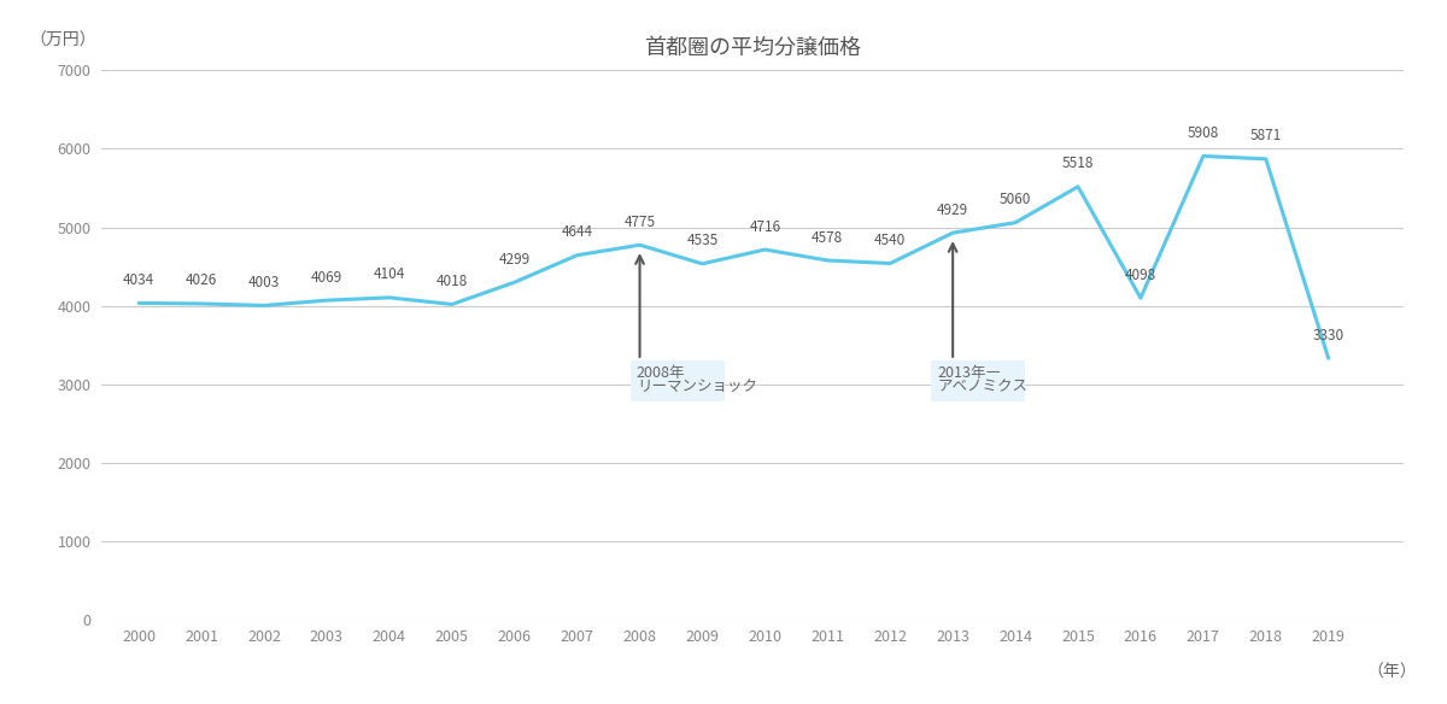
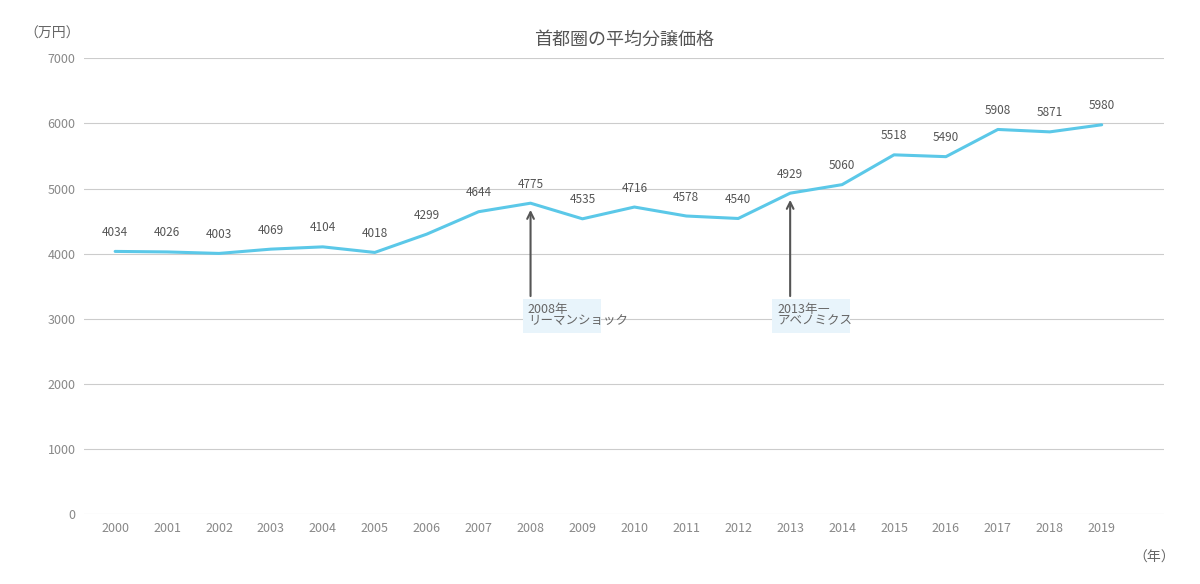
2016: 4098 -> 5490
2019: 3330 -> 5980
